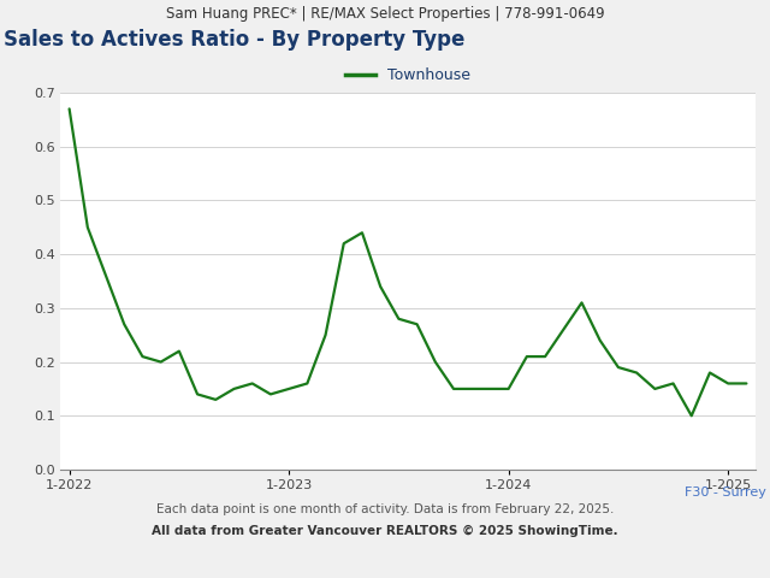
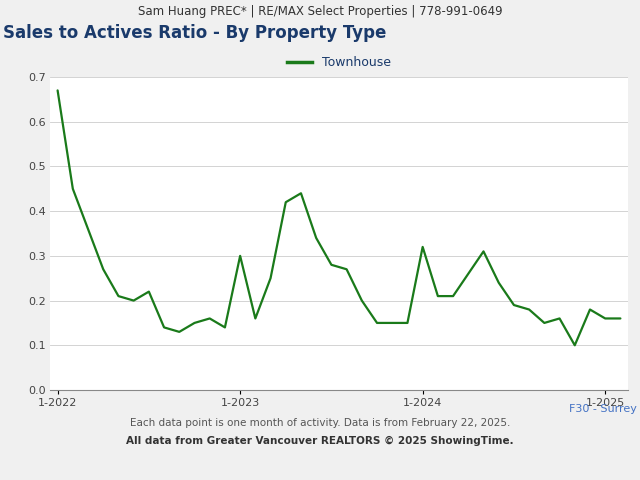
1-2023: 0.15 -> 0.30
1-2024: 0.15 -> 0.32
